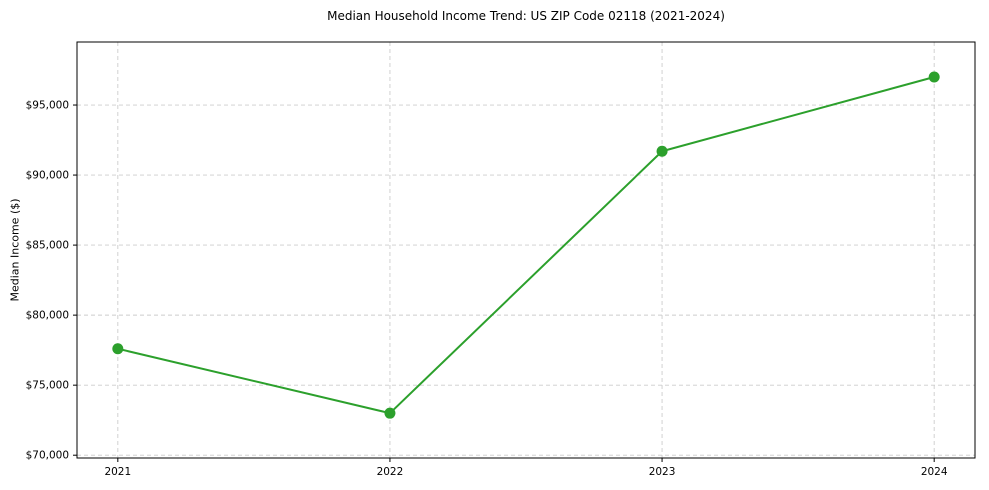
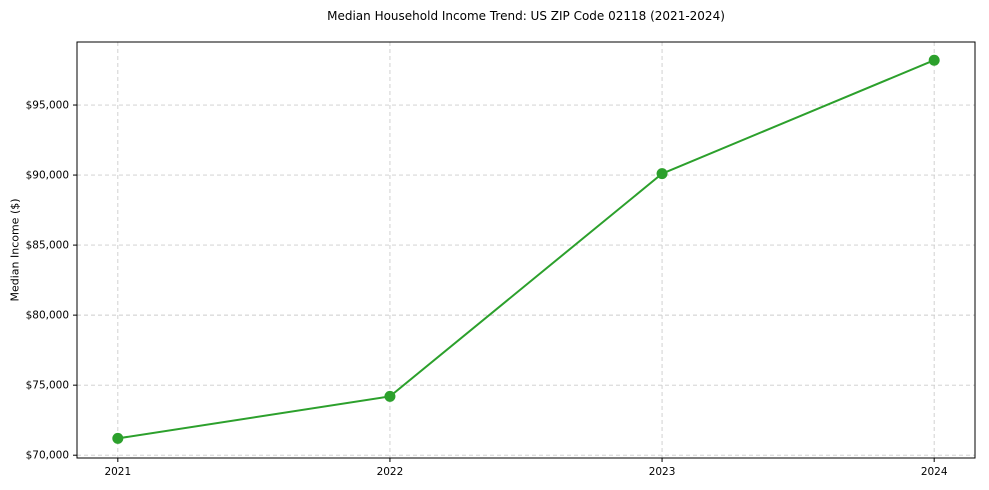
2021: $77600 -> $71200
2022: $73000 -> $74200
2023: $91700 -> $90100
2024: $97000 -> $98200
